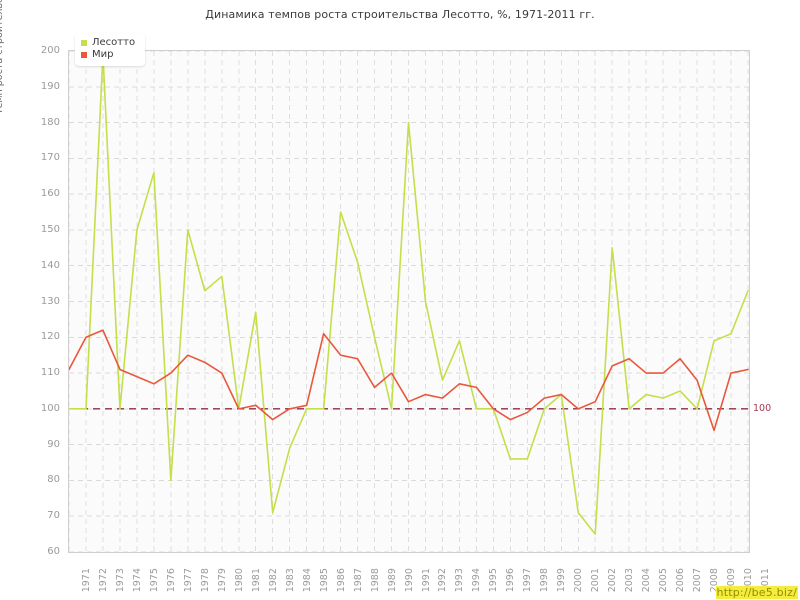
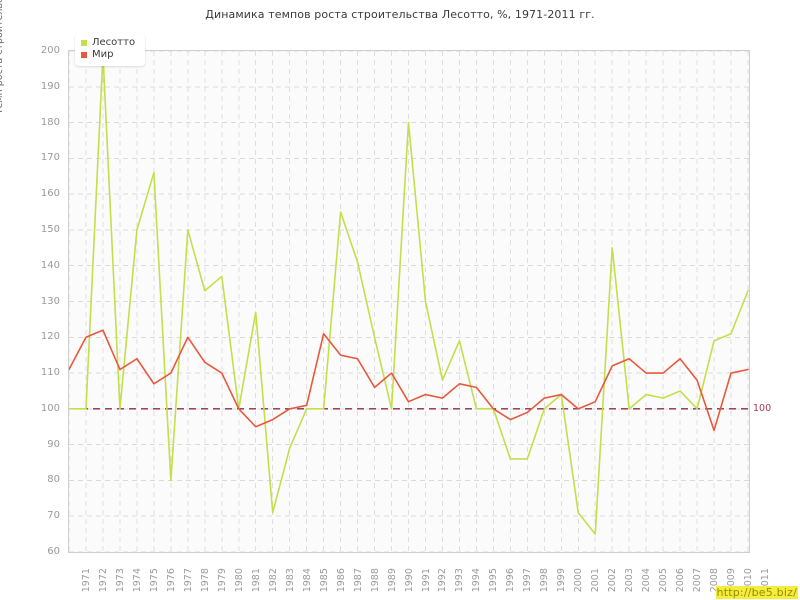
Мир/1975: 109 -> 114
Мир/1978: 115 -> 120
Мир/1982: 101 -> 95
